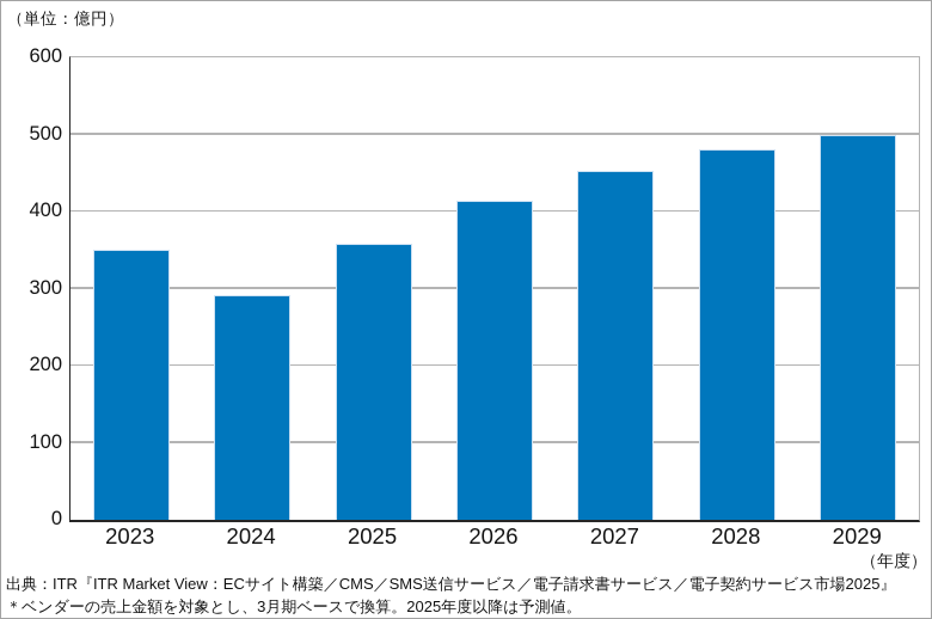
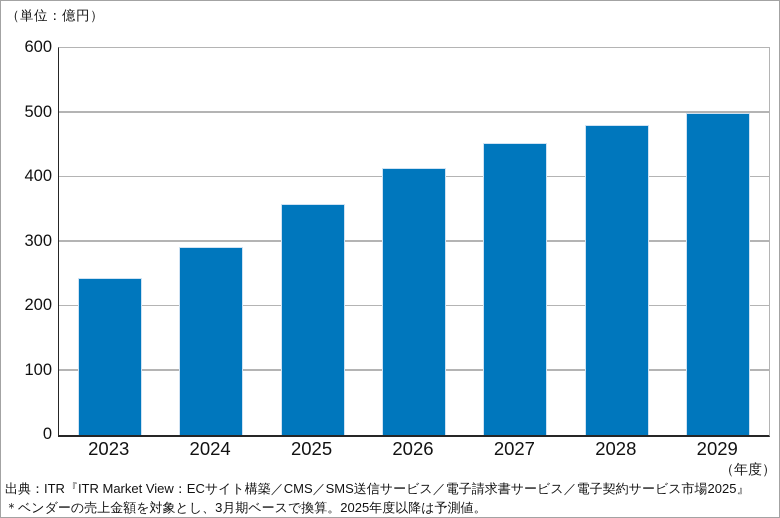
2023: 350 -> 240
